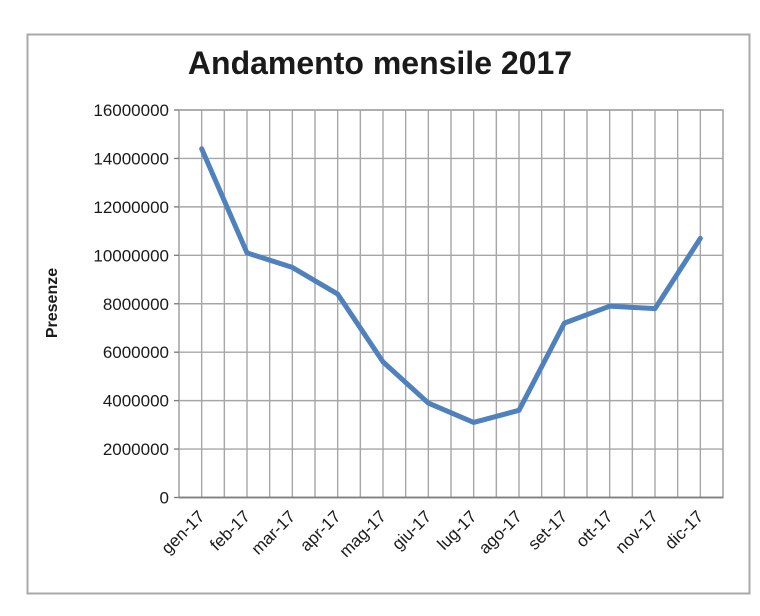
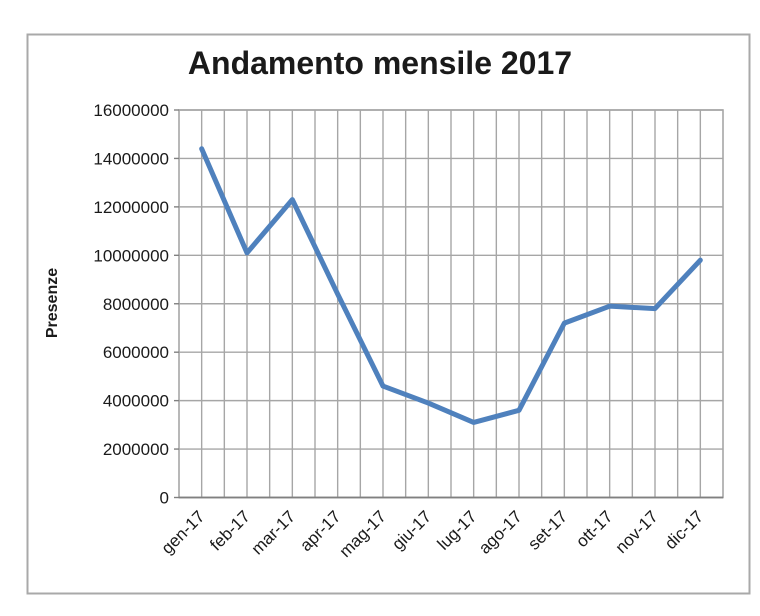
mar-17: 9500000 -> 12300000
mag-17: 5600000 -> 4600000
dic-17: 10700000 -> 9800000
